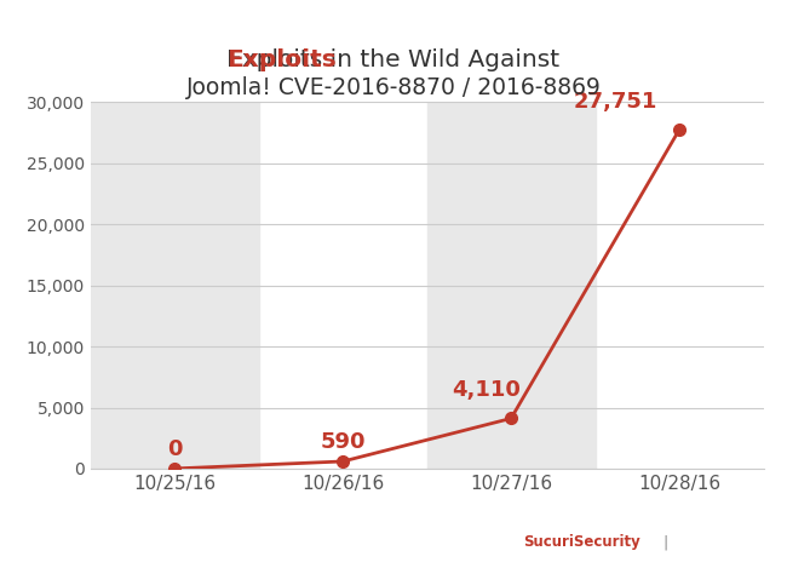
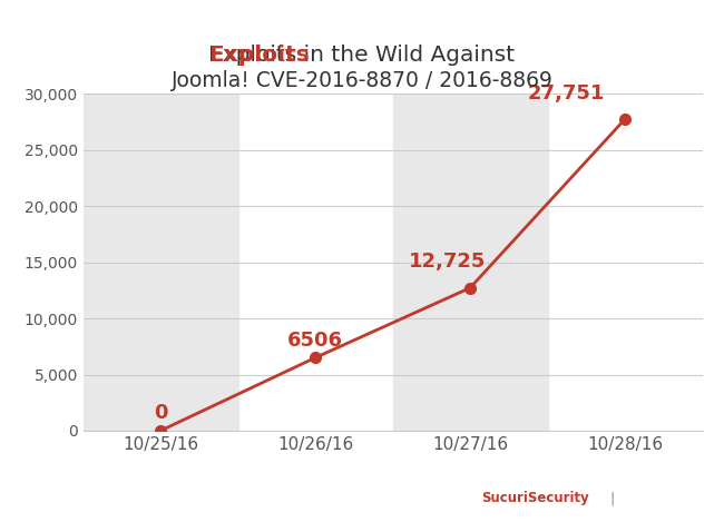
10/26/16: 590 -> 6506
10/27/16: 4,110 -> 12,725
